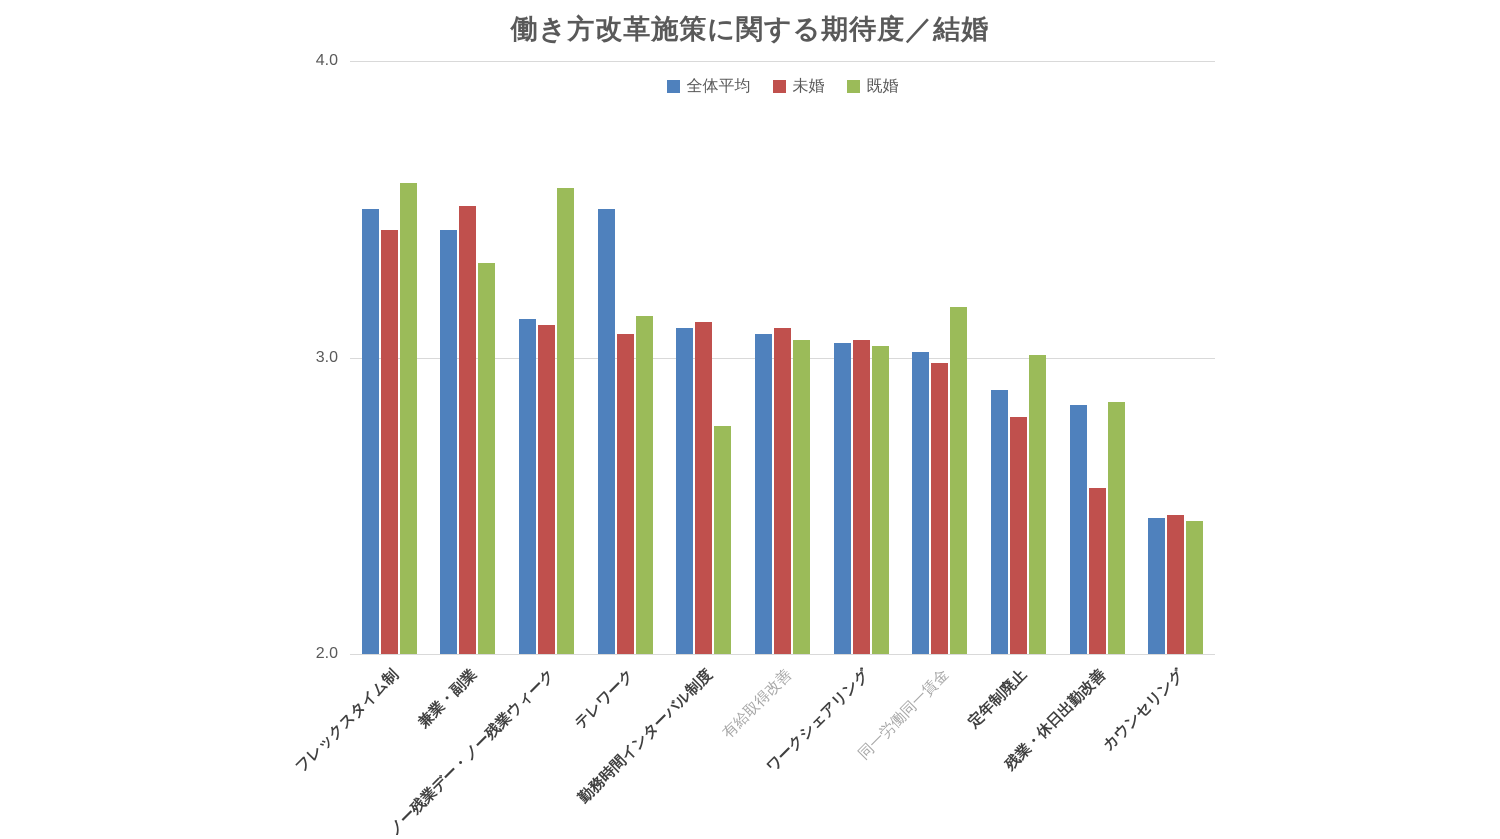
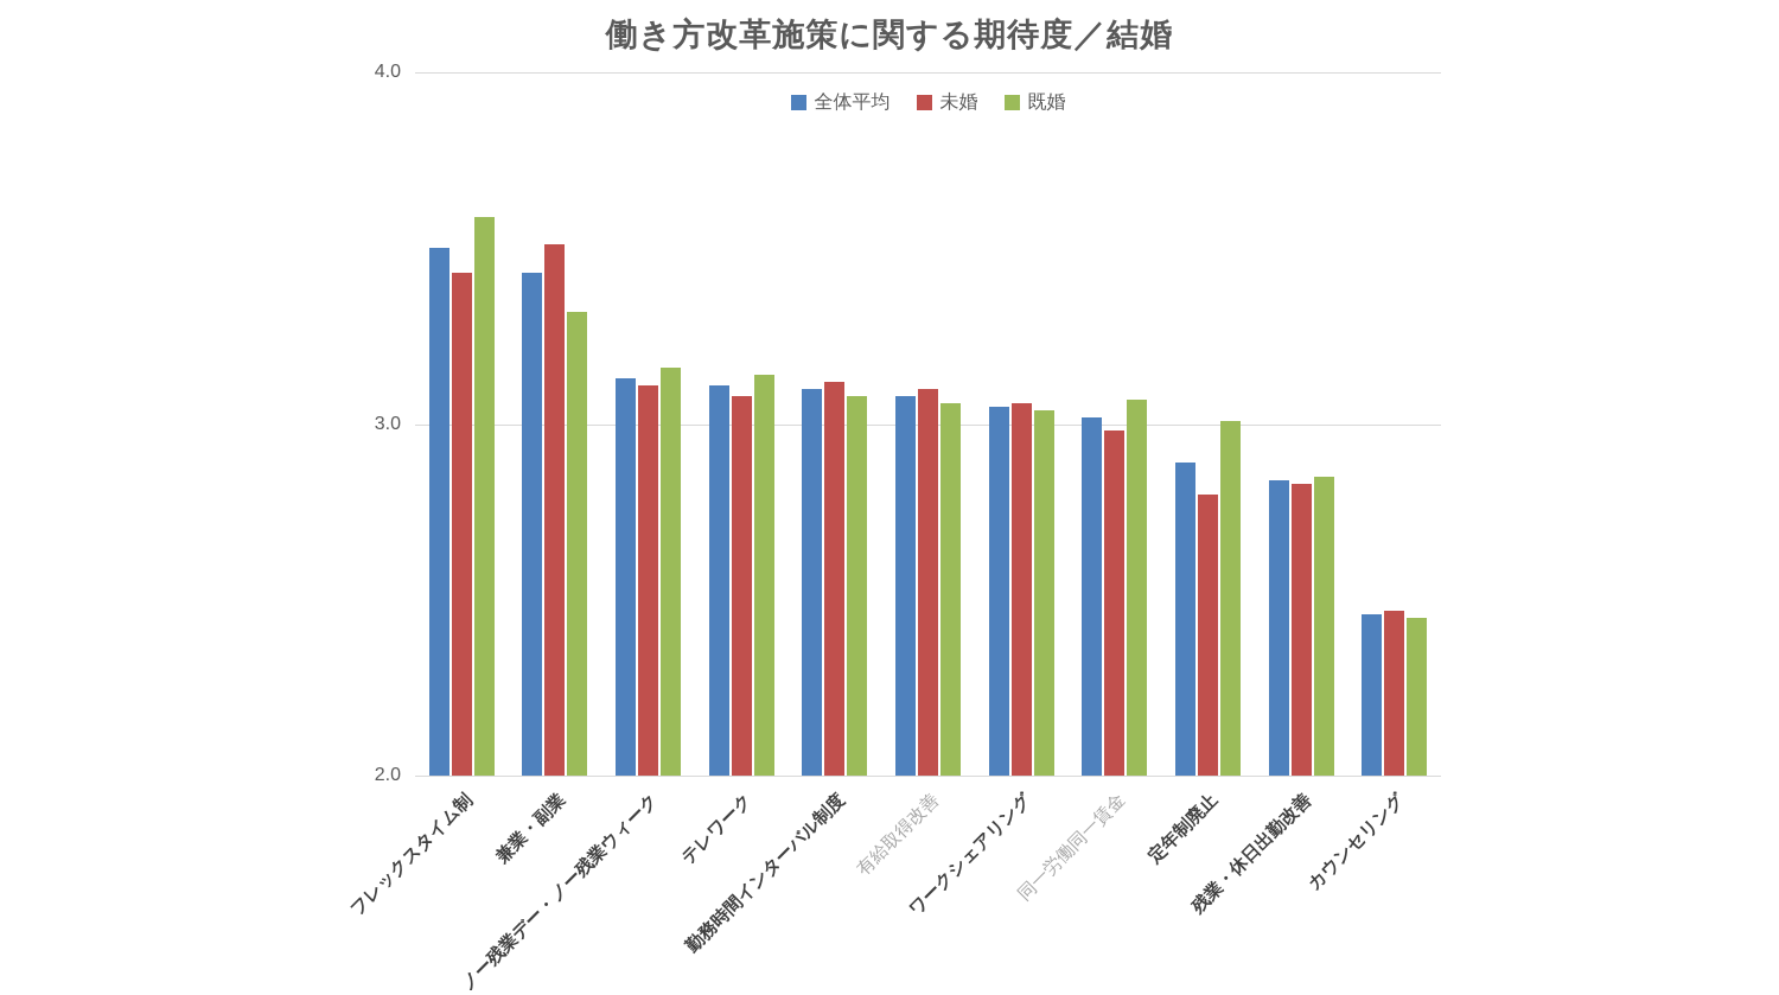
既婚/ノー残業デー・ノー残業ウィーク: 3.57 -> 3.16
全体平均/テレワーク: 3.50 -> 3.11
既婚/勤務時間インターバル制度: 2.77 -> 3.08
既婚/同一労働同一賃金: 3.17 -> 3.07
未婚/残業・休日出勤改善: 2.56 -> 2.83
